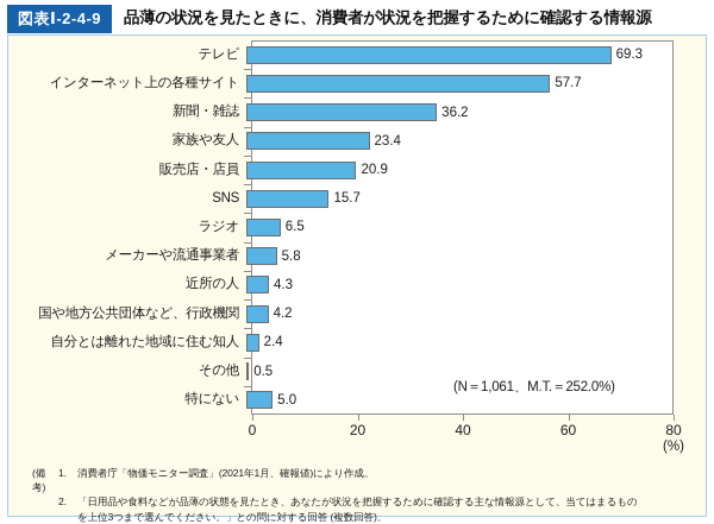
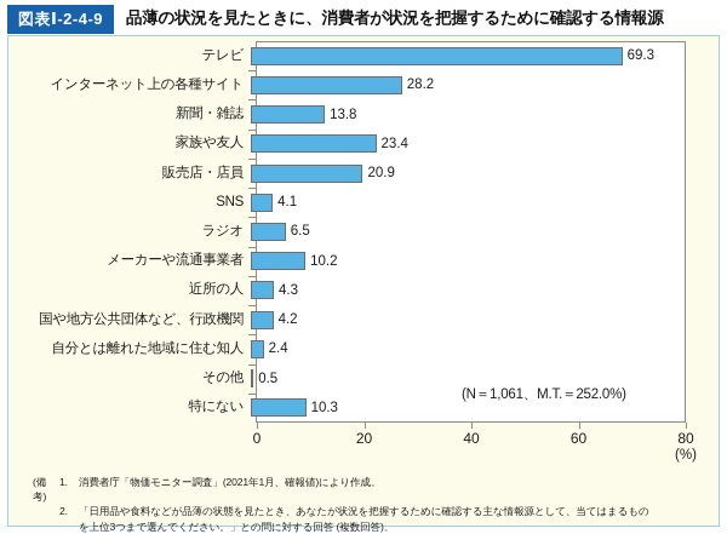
インターネット上の各種サイト: 57.7 -> 28.2
新聞・雑誌: 36.2 -> 13.8
SNS: 15.7 -> 4.1
メーカーや流通事業者: 5.8 -> 10.2
特にない: 5.0 -> 10.3
